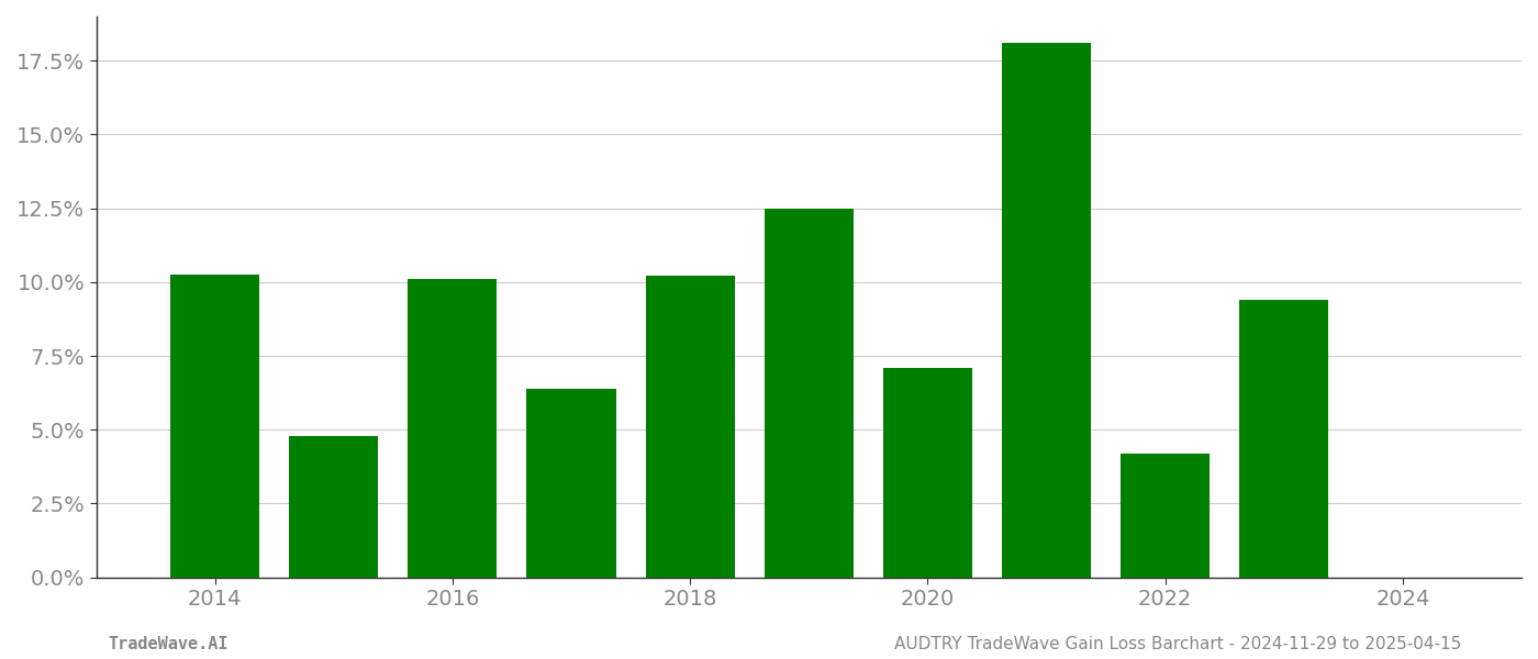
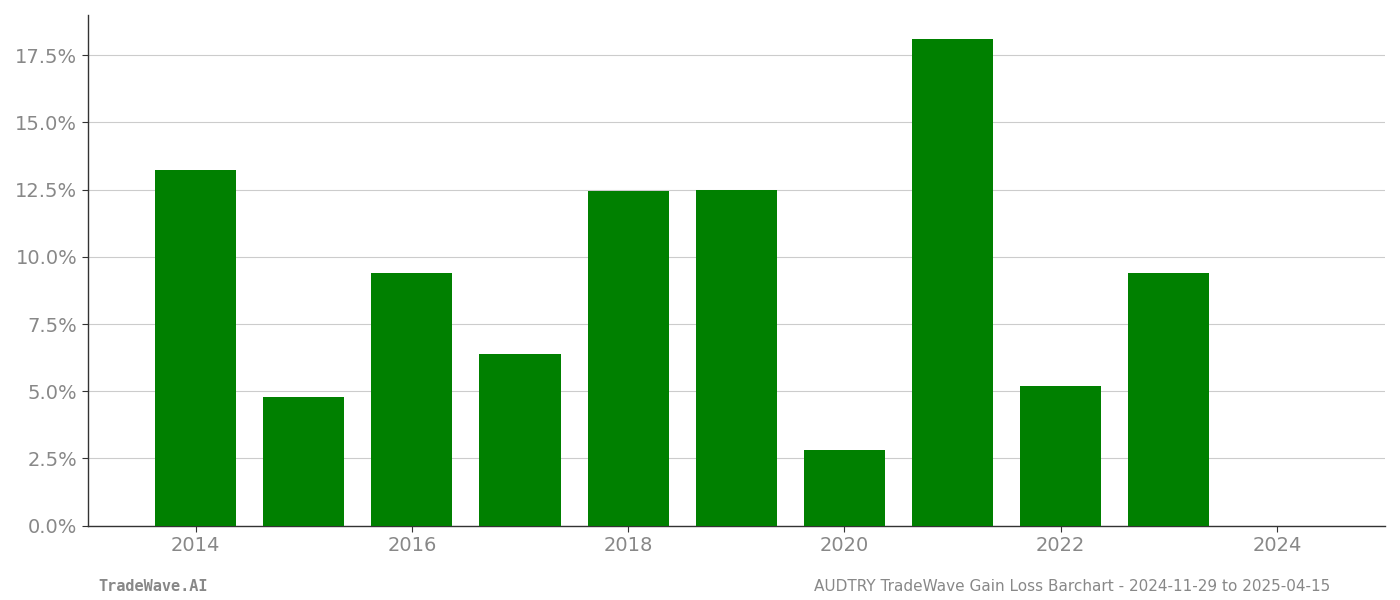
2014: 10.25% -> 13.25%
2016: 10.10% -> 9.40%
2018: 10.20% -> 12.45%
2020: 7.10% -> 2.80%
2022: 4.20% -> 5.20%
